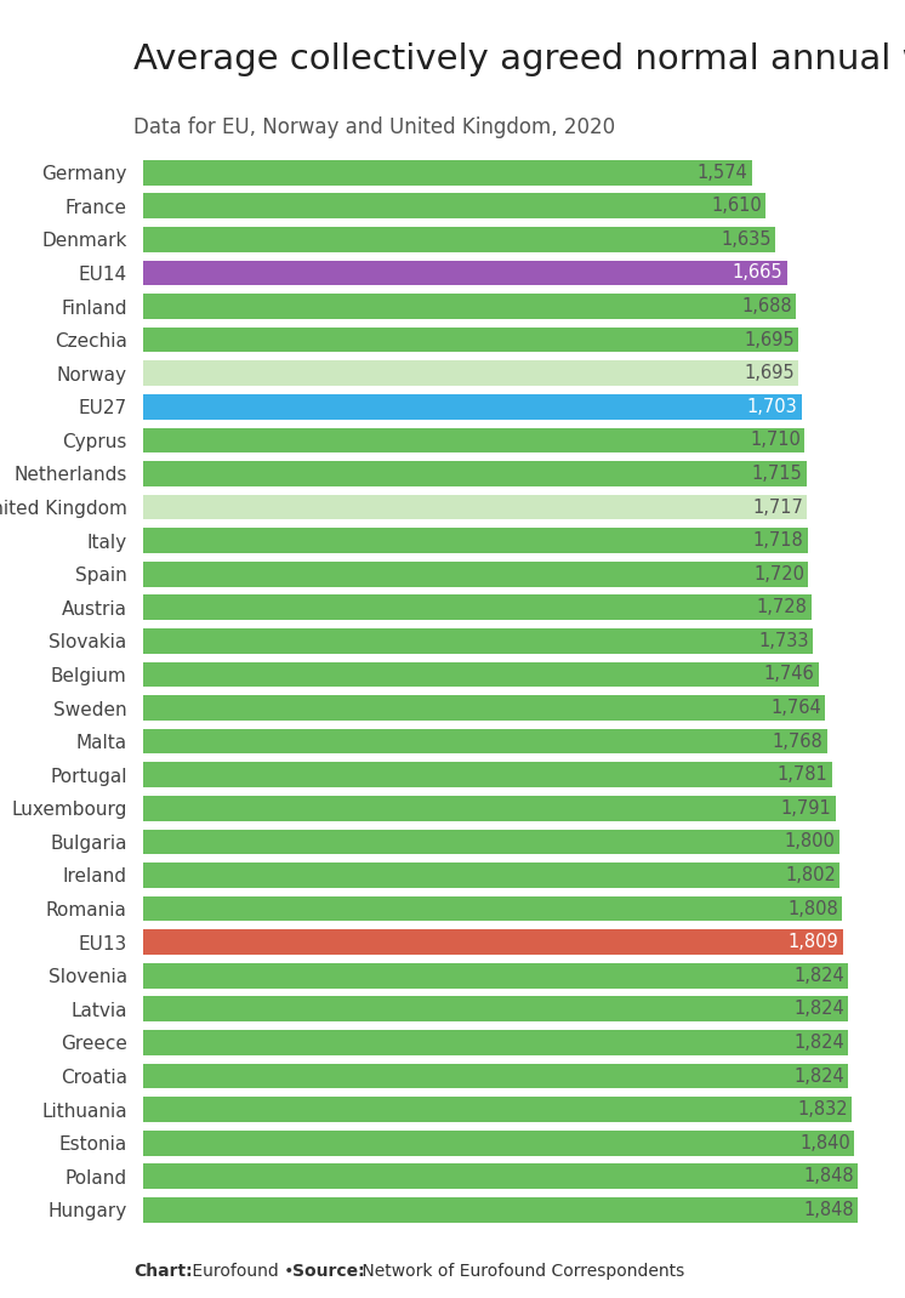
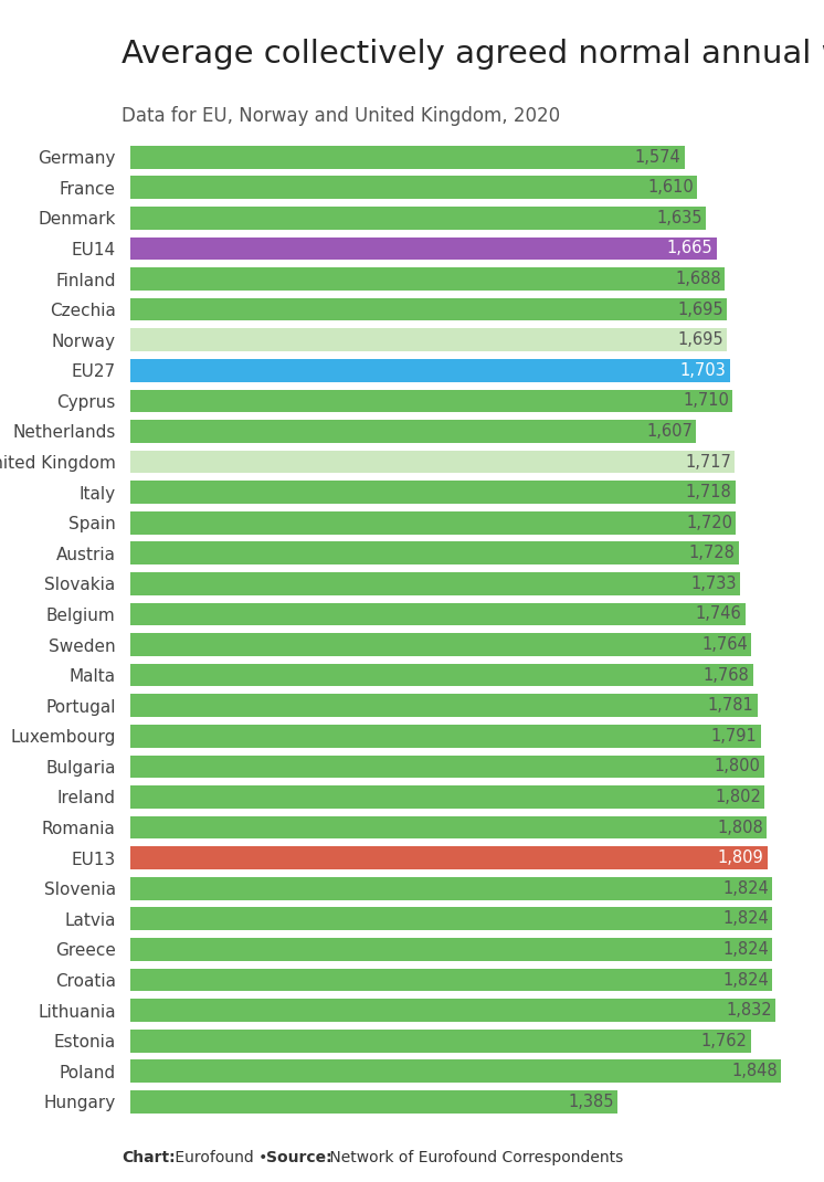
Netherlands: 1,715 -> 1,607
Estonia: 1,840 -> 1,762
Hungary: 1,848 -> 1,385
